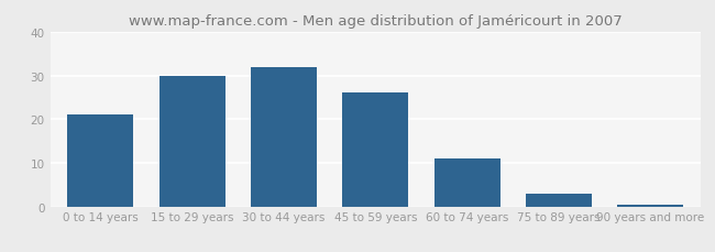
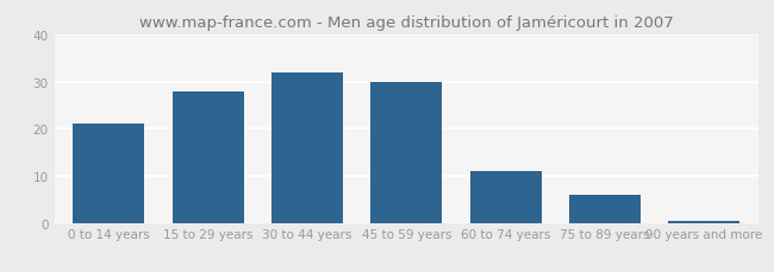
15 to 29 years: 30.0 -> 28.0
45 to 59 years: 26.0 -> 30.0
75 to 89 years: 3.0 -> 6.0
